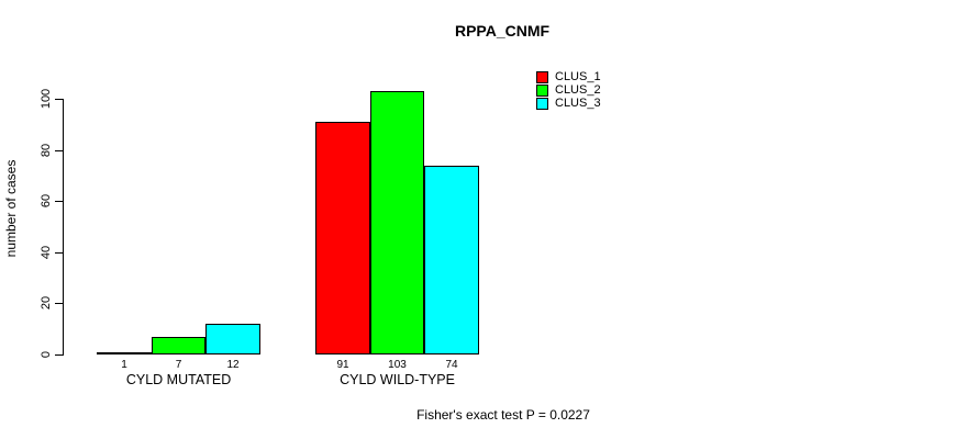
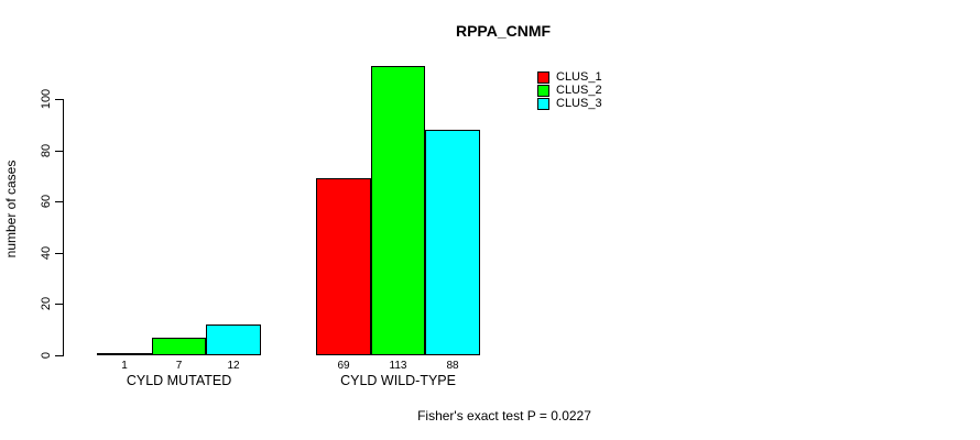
CLUS_1/CYLD WILD-TYPE: 91 -> 69
CLUS_2/CYLD WILD-TYPE: 103 -> 113
CLUS_3/CYLD WILD-TYPE: 74 -> 88
